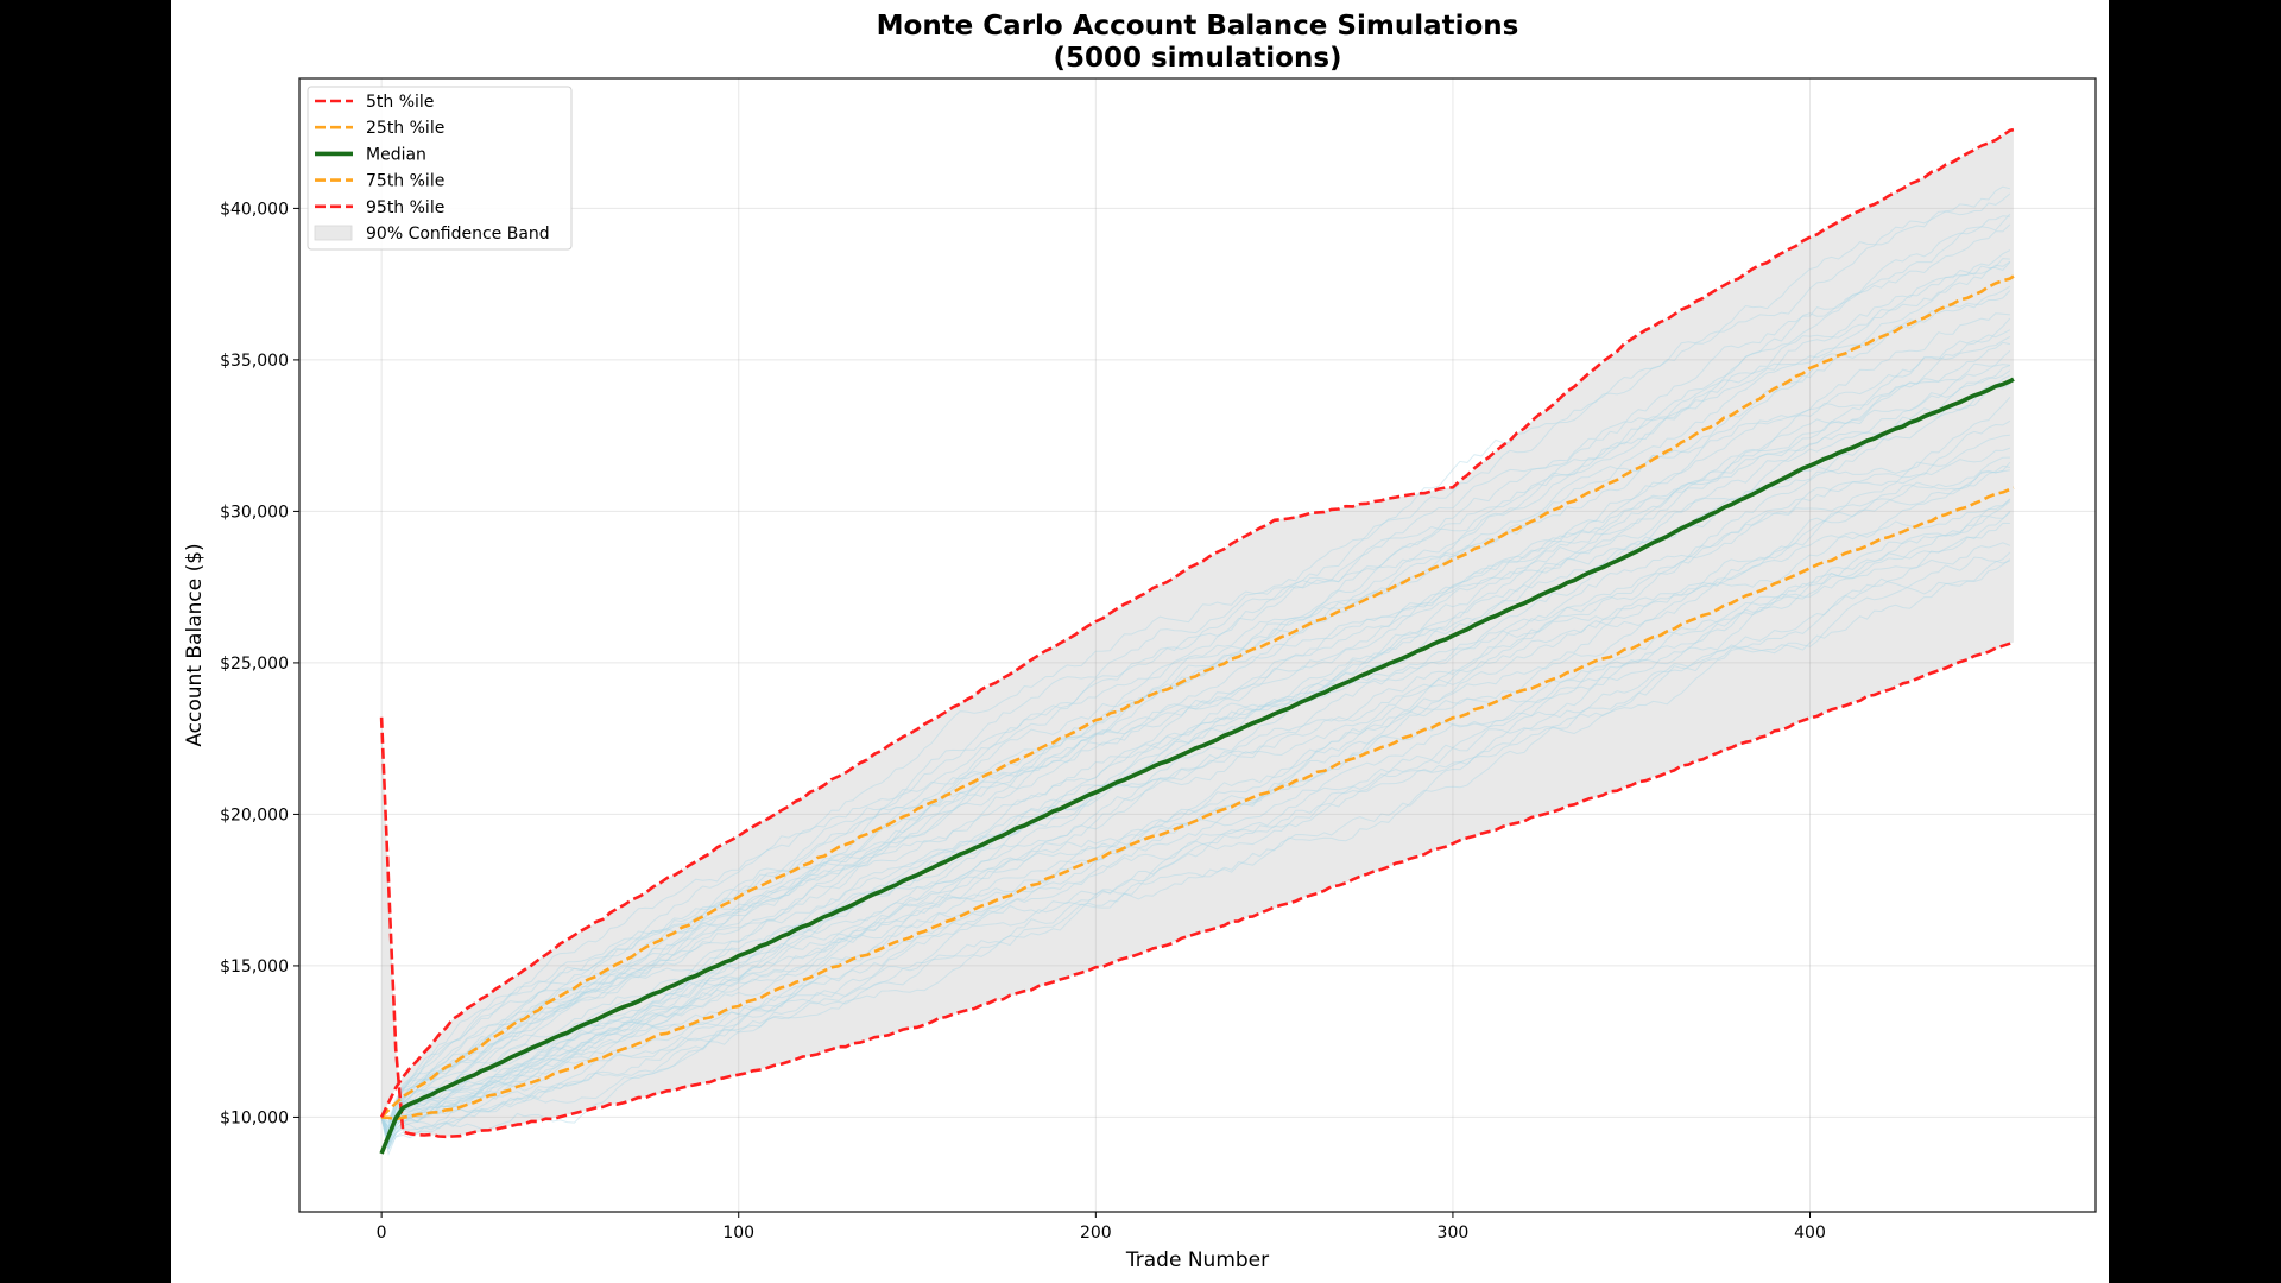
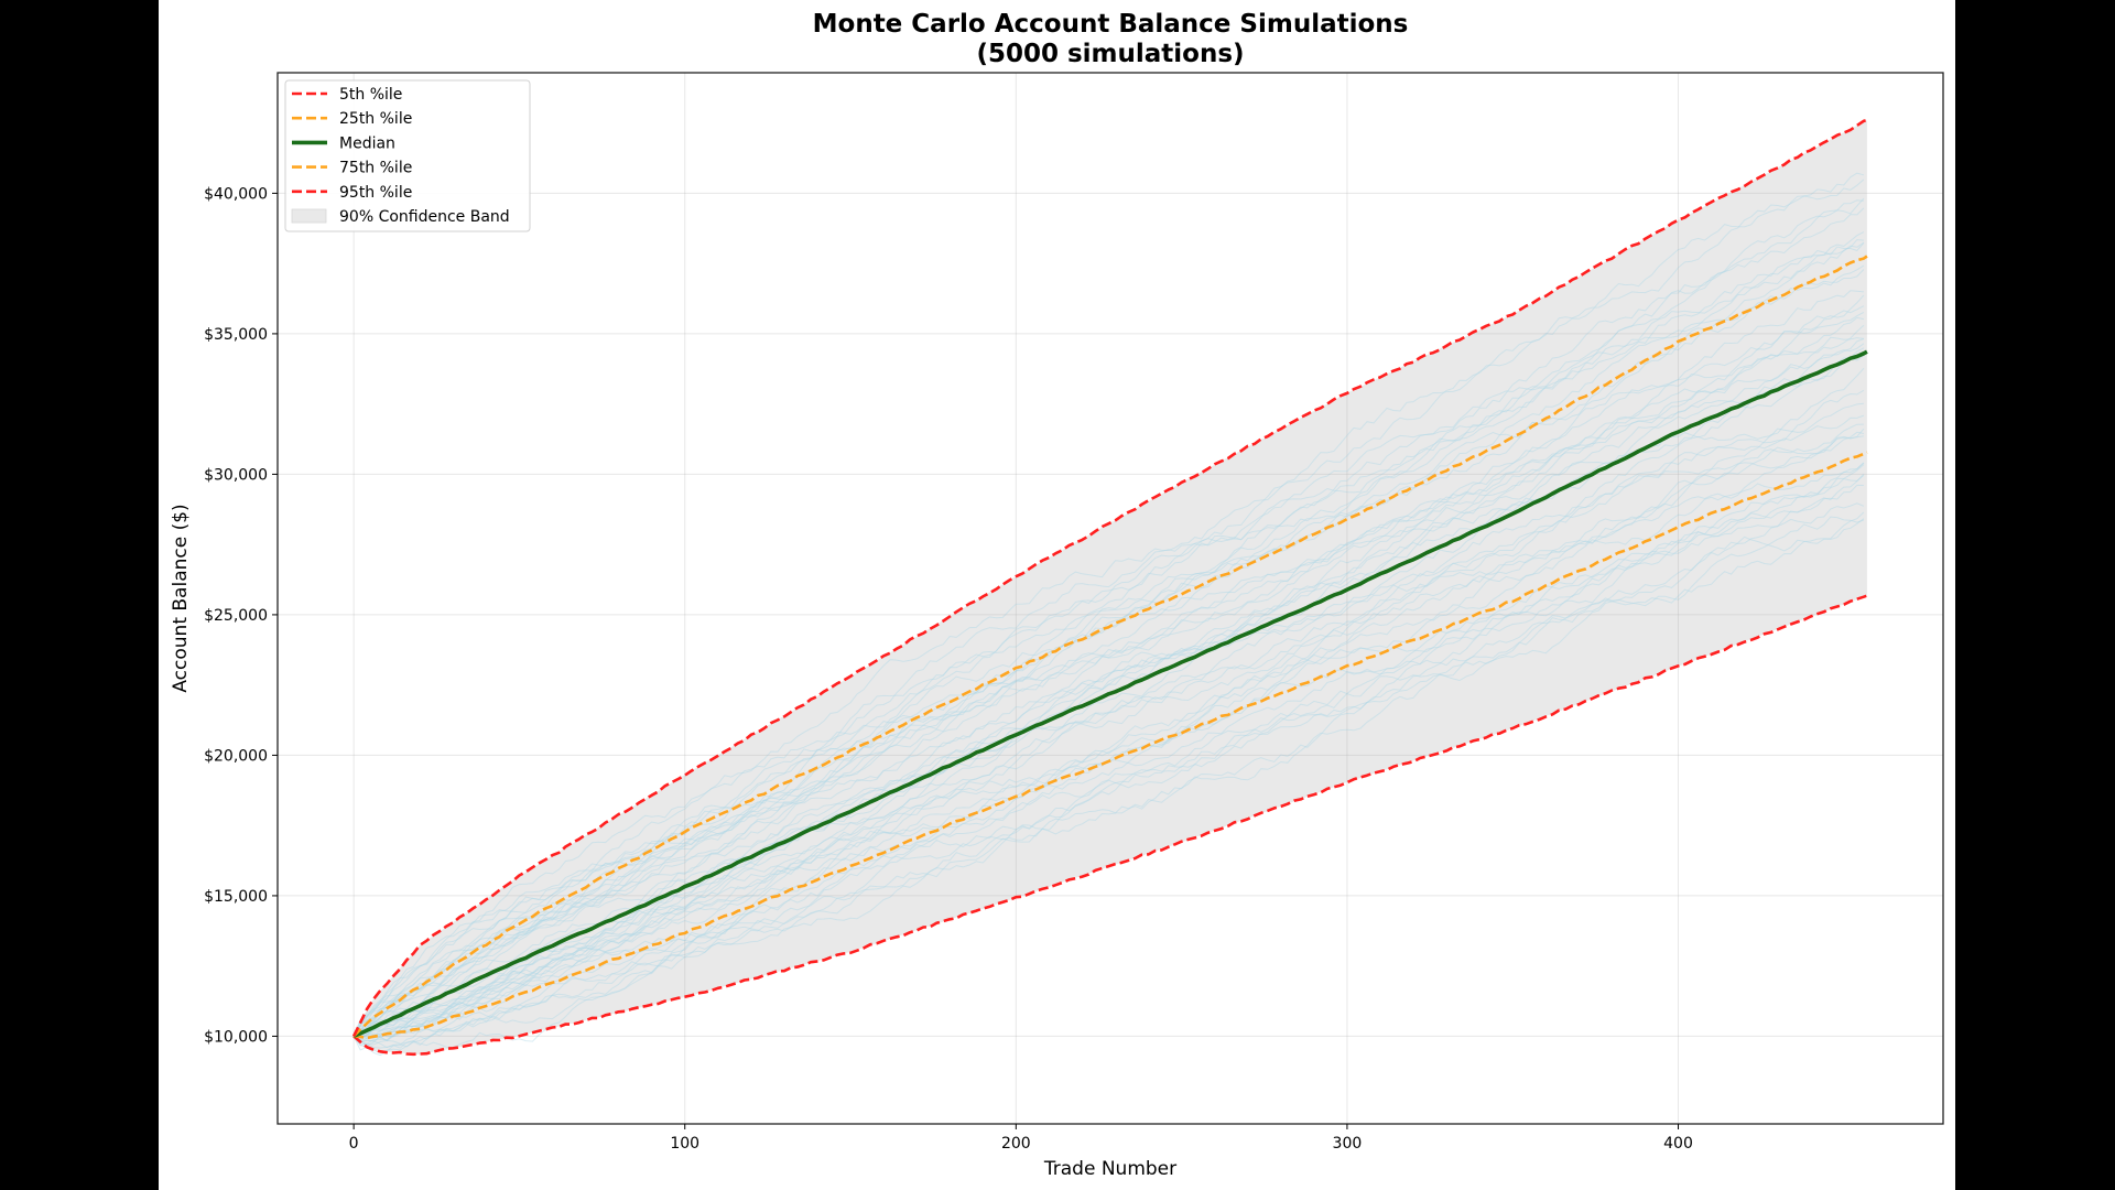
5th %ile/0: $23200 -> $10000
Median/0: $8800 -> $10000
95th %ile/300: $30800 -> $32900
